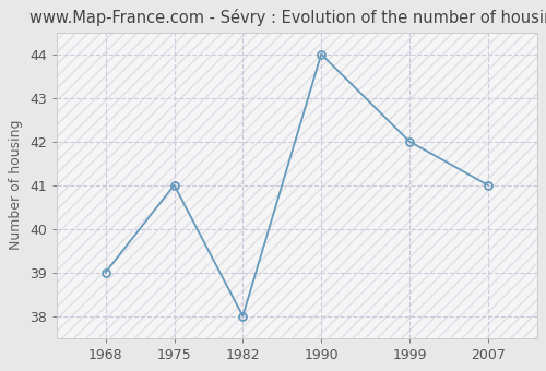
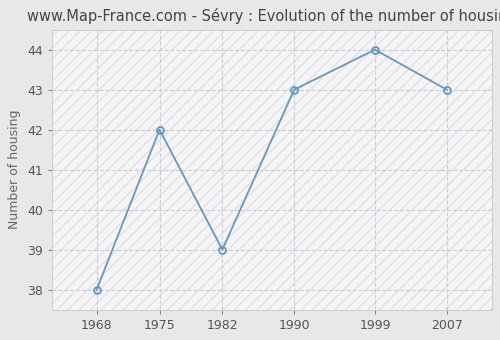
1968: 39 -> 38
1975: 41 -> 42
1982: 38 -> 39
1990: 44 -> 43
1999: 42 -> 44
2007: 41 -> 43
